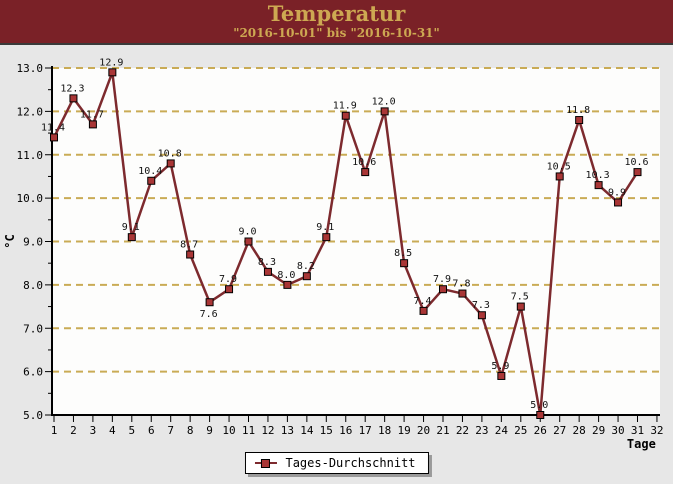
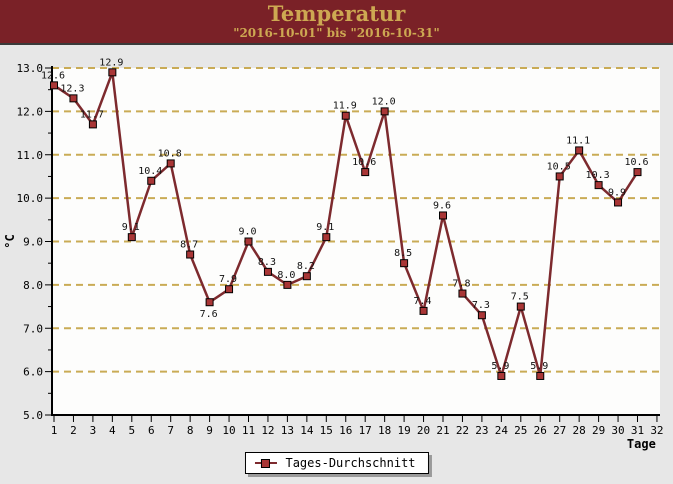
1: 11.4 -> 12.6
21: 7.9 -> 9.6
26: 5.0 -> 5.9
28: 11.8 -> 11.1
